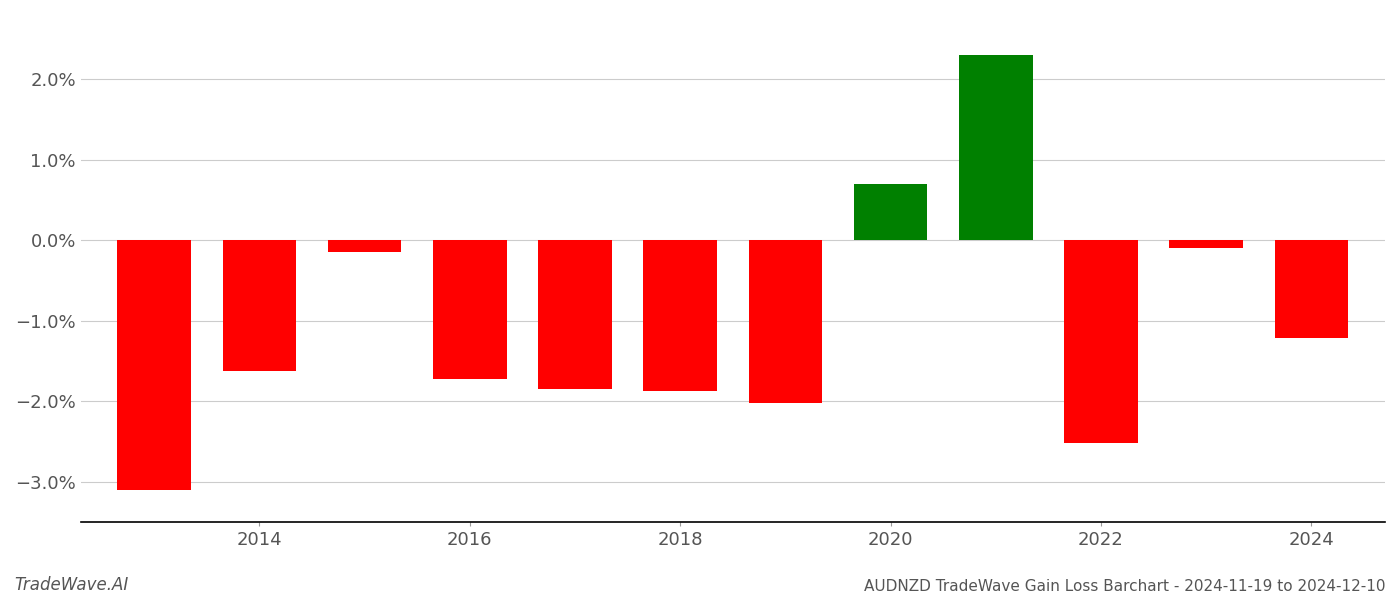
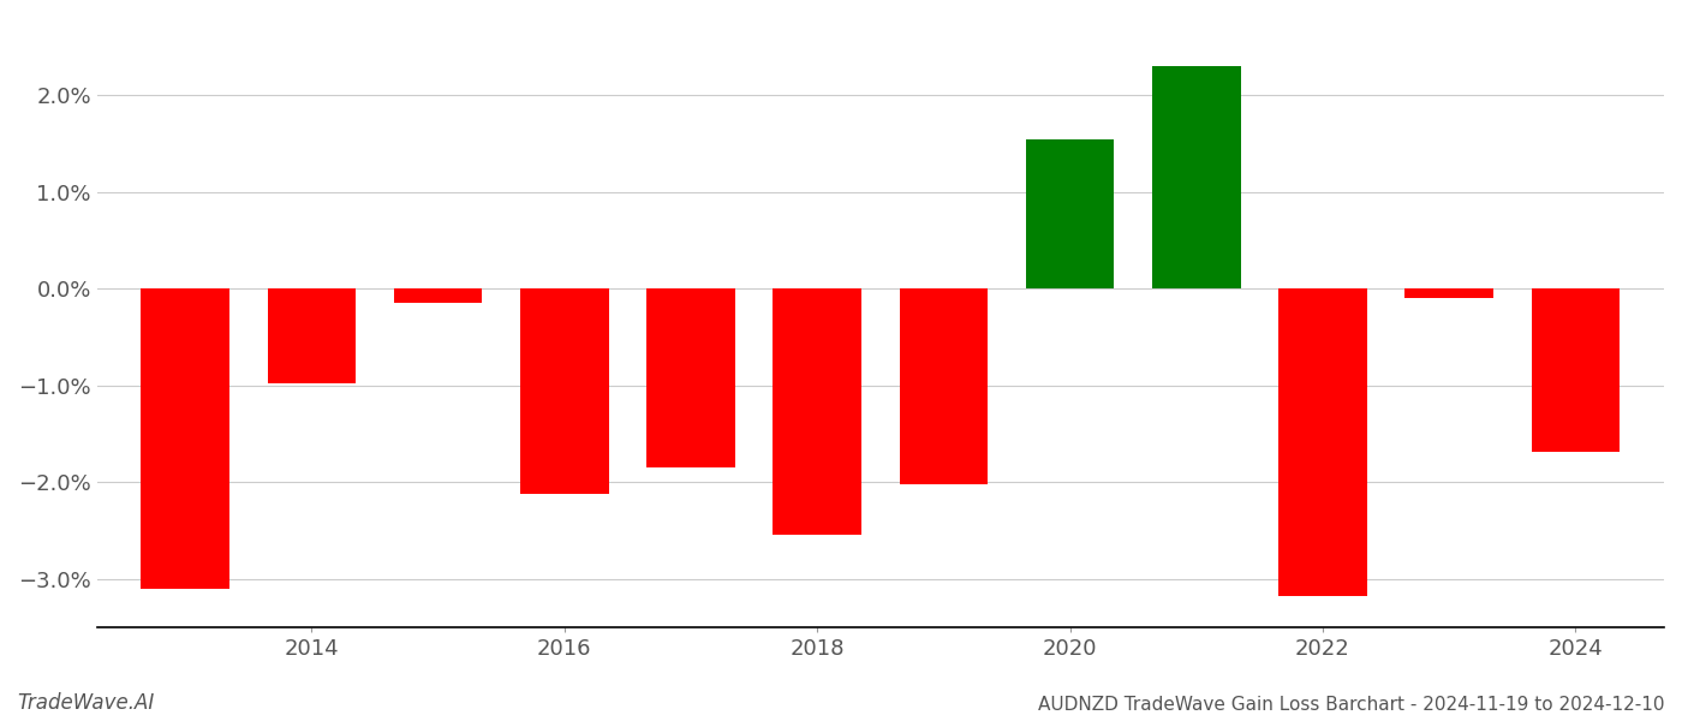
2014: -1.62% -> -0.98%
2016: -1.72% -> -2.12%
2018: -1.87% -> -2.54%
2020: 0.70% -> 1.54%
2022: -2.52% -> -3.18%
2024: -1.22% -> -1.68%
